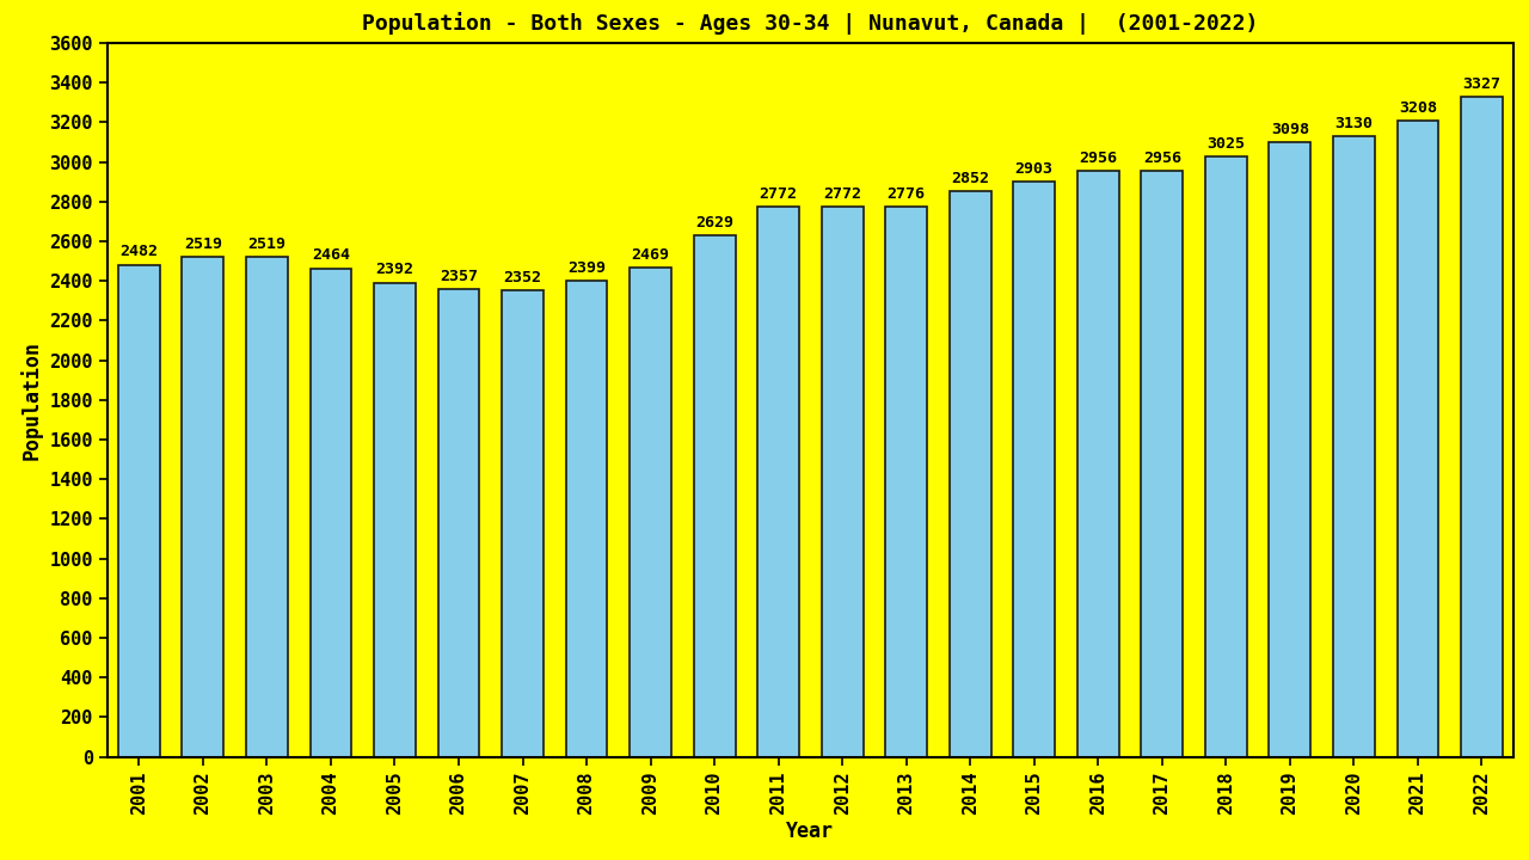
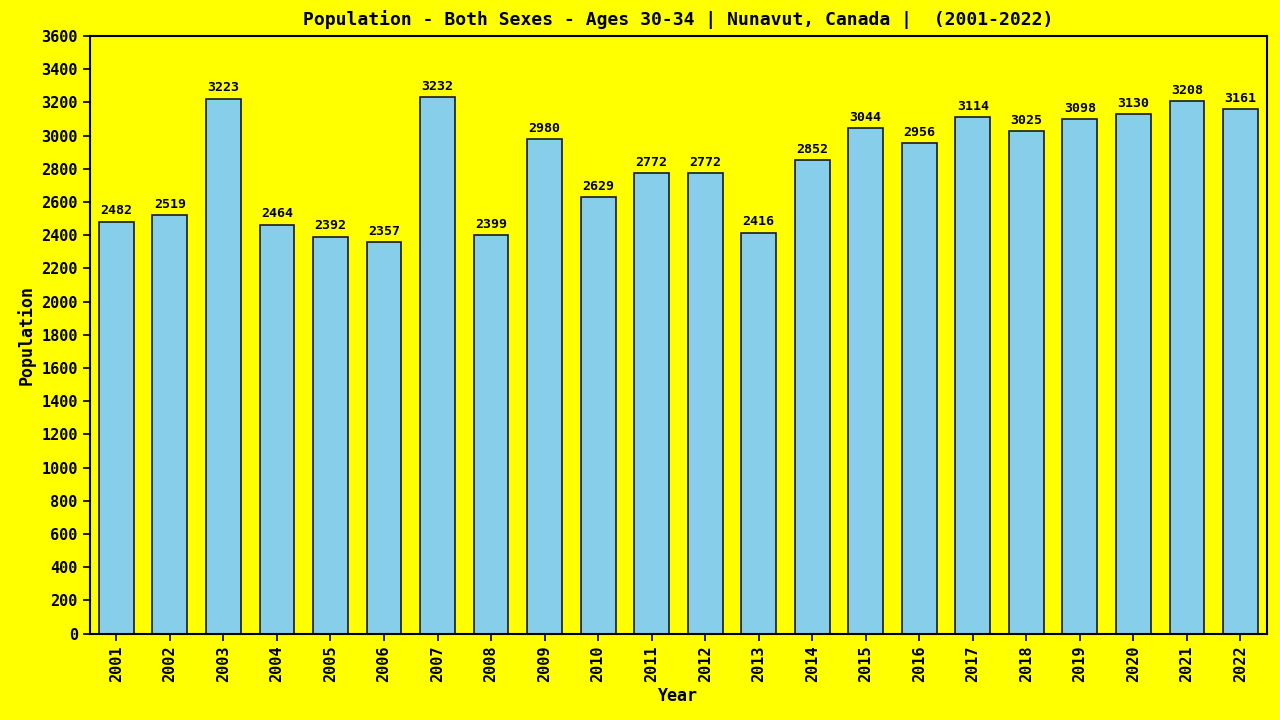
2003: 2519 -> 3223
2007: 2352 -> 3232
2009: 2469 -> 2980
2013: 2776 -> 2416
2015: 2903 -> 3044
2017: 2956 -> 3114
2022: 3327 -> 3161
